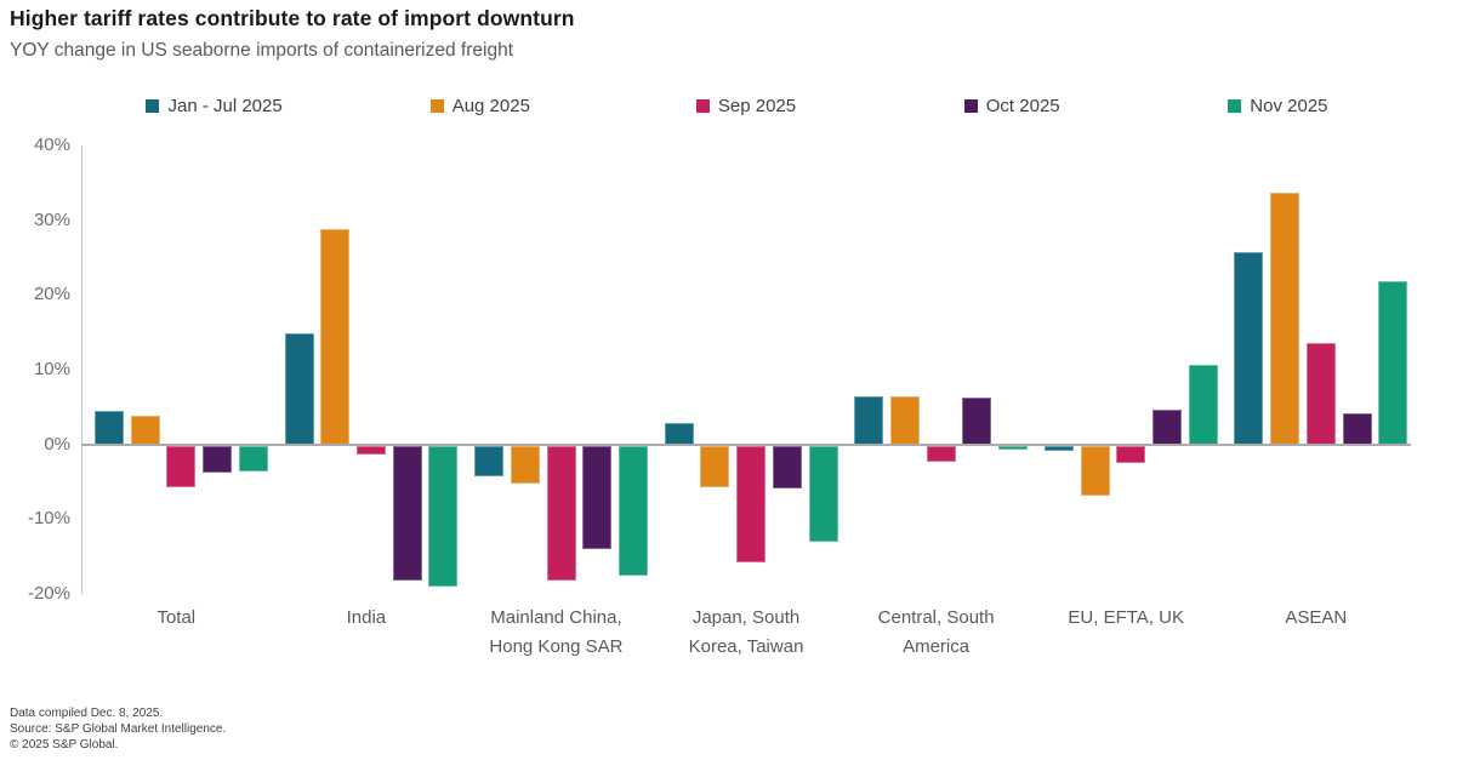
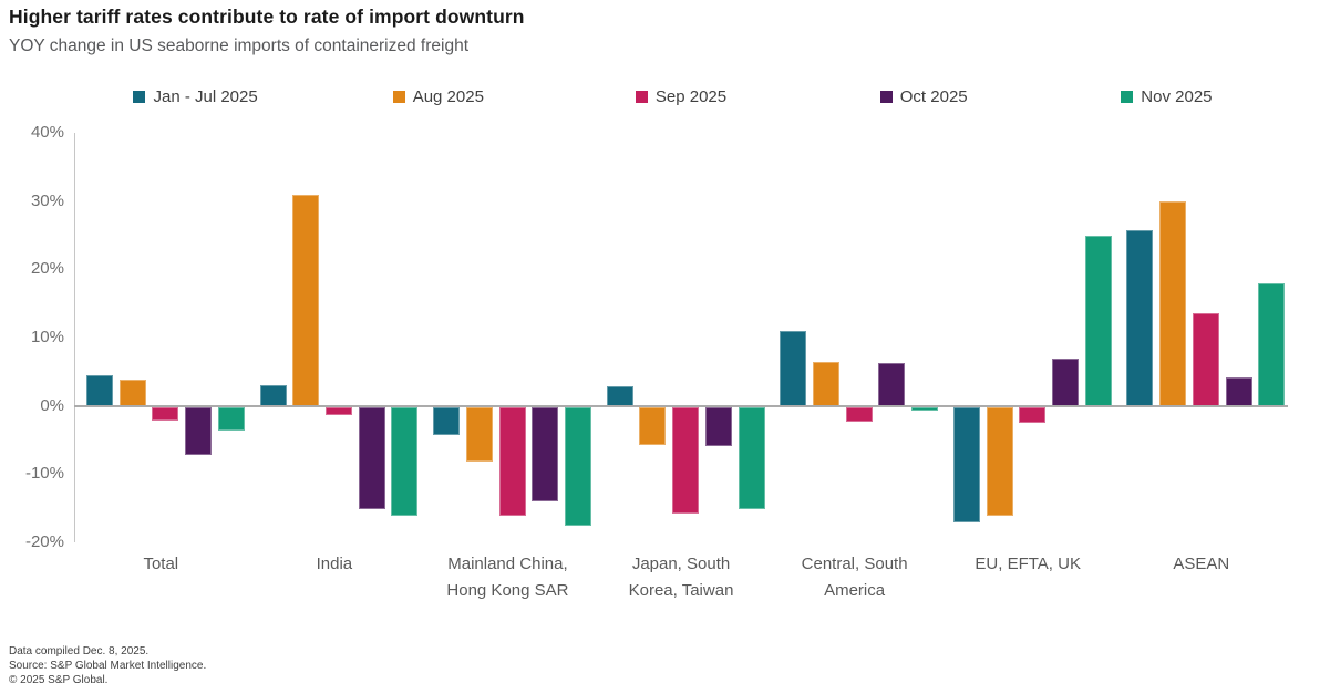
Sep 2025/Total: -6% -> -2%
Oct 2025/Total: -4% -> -7%
Jan - Jul 2025/India: 15% -> 3%
Aug 2025/India: 29% -> 31%
Oct 2025/India: -18% -> -15%
Nov 2025/India: -19% -> -16%
Aug 2025/Mainland China, Hong Kong SAR: -5% -> -8%
Sep 2025/Mainland China, Hong Kong SAR: -18% -> -16%
Nov 2025/Japan, South Korea, Taiwan: -13% -> -15%
Jan - Jul 2025/Central, South America: 6% -> 11%
Jan - Jul 2025/EU, EFTA, UK: -1% -> -17%
Aug 2025/EU, EFTA, UK: -7% -> -16%
Oct 2025/EU, EFTA, UK: 5% -> 7%
Nov 2025/EU, EFTA, UK: 11% -> 25%
Aug 2025/ASEAN: 34% -> 30%
Nov 2025/ASEAN: 22% -> 18%
